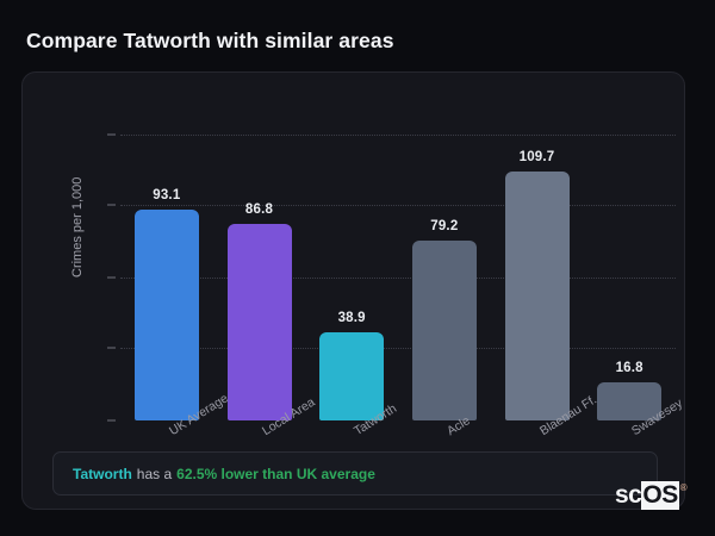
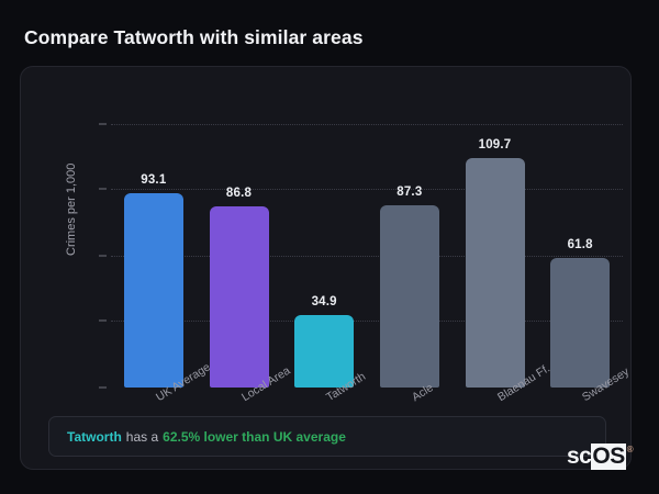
Tatworth: 38.9 -> 34.9
Acle: 79.2 -> 87.3
Swavesey: 16.8 -> 61.8
